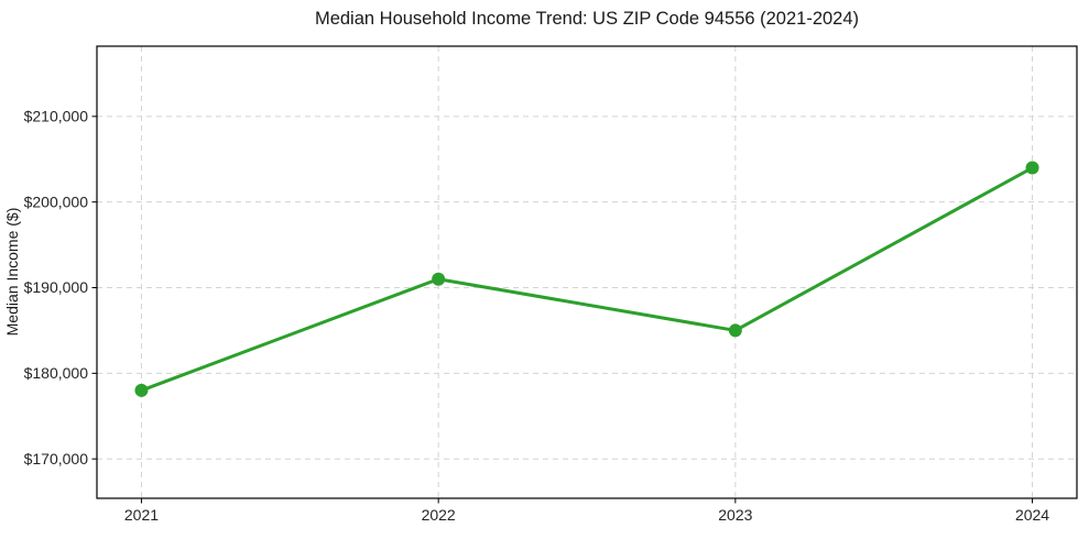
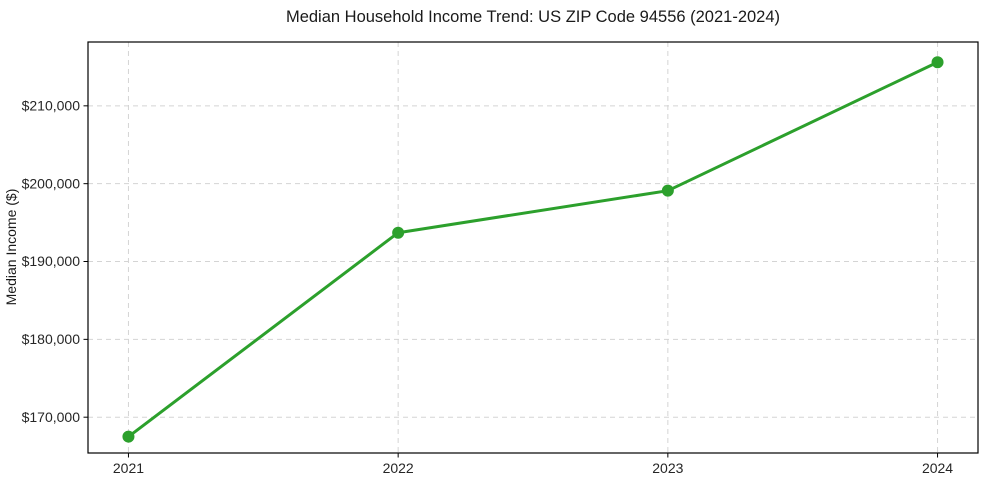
2021: $178000 -> $168000
2022: $191000 -> $194000
2023: $185000 -> $199000
2024: $204000 -> $216000
